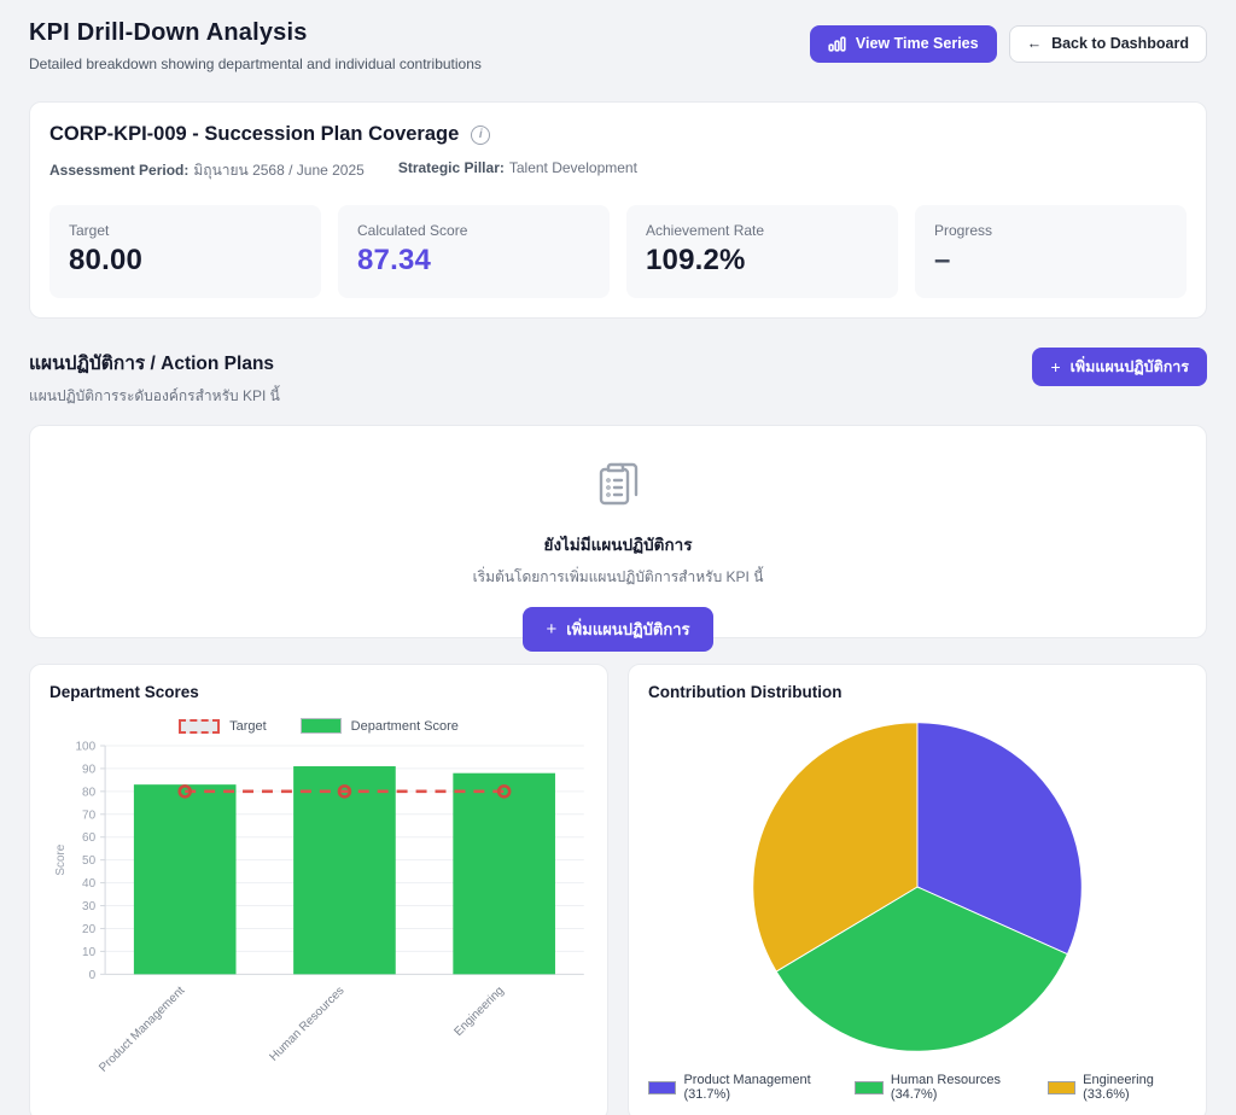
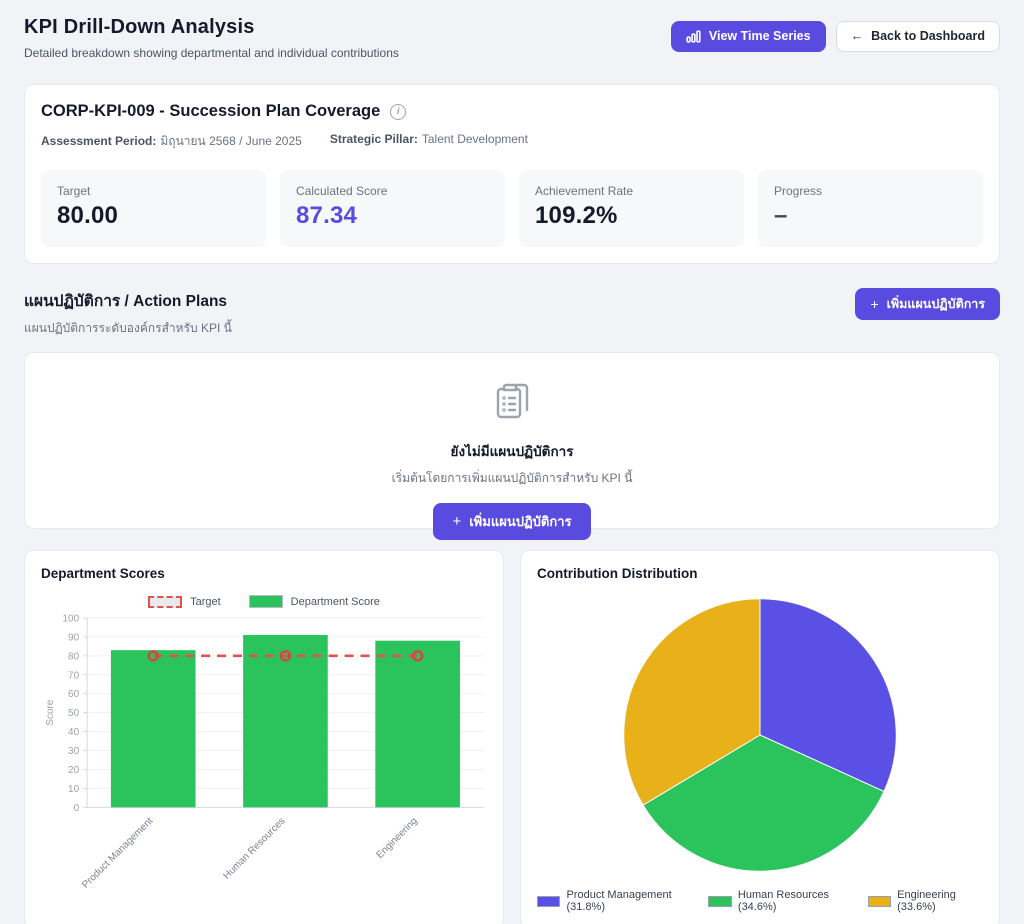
Contribution Distribution/Product Management: 31.7% -> 31.8%
Contribution Distribution/Human Resources: 34.7% -> 34.6%
